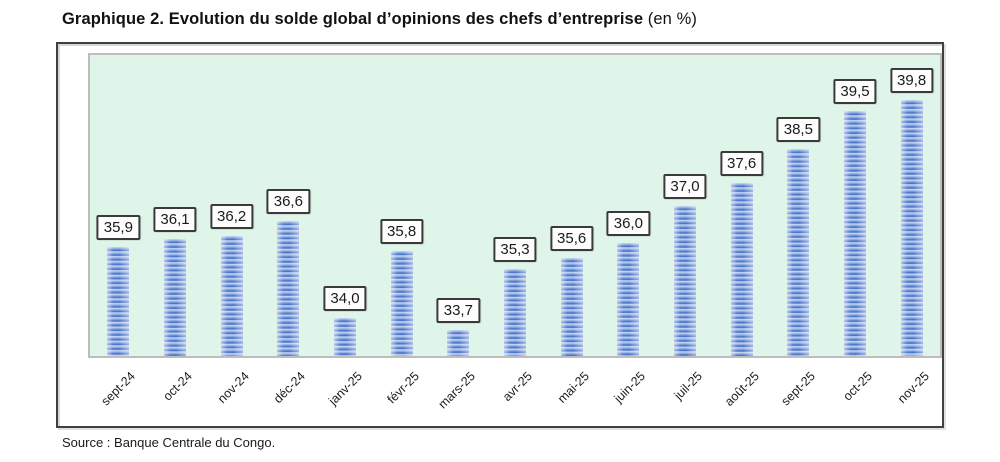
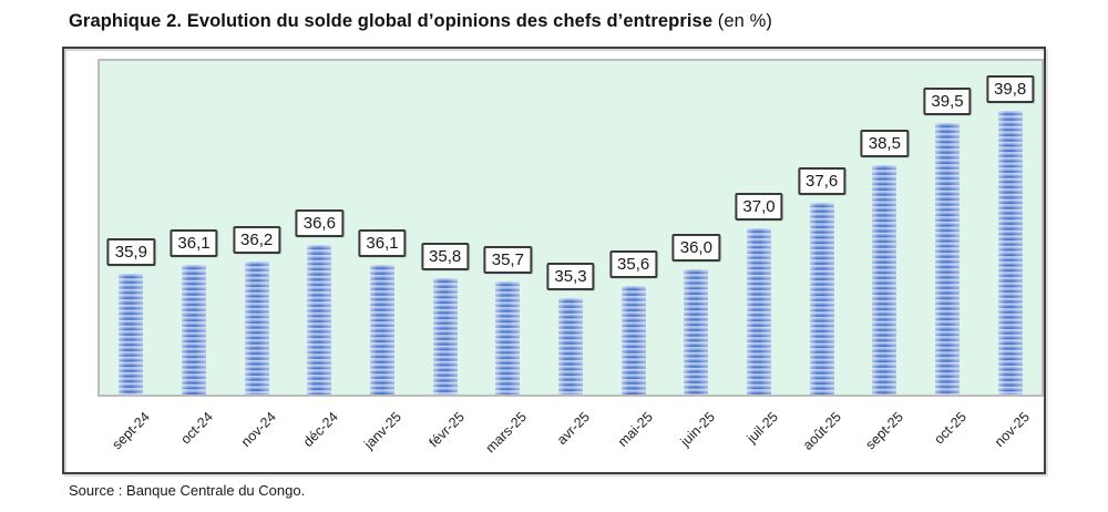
janv-25: 34,0 -> 36,1
mars-25: 33,7 -> 35,7
